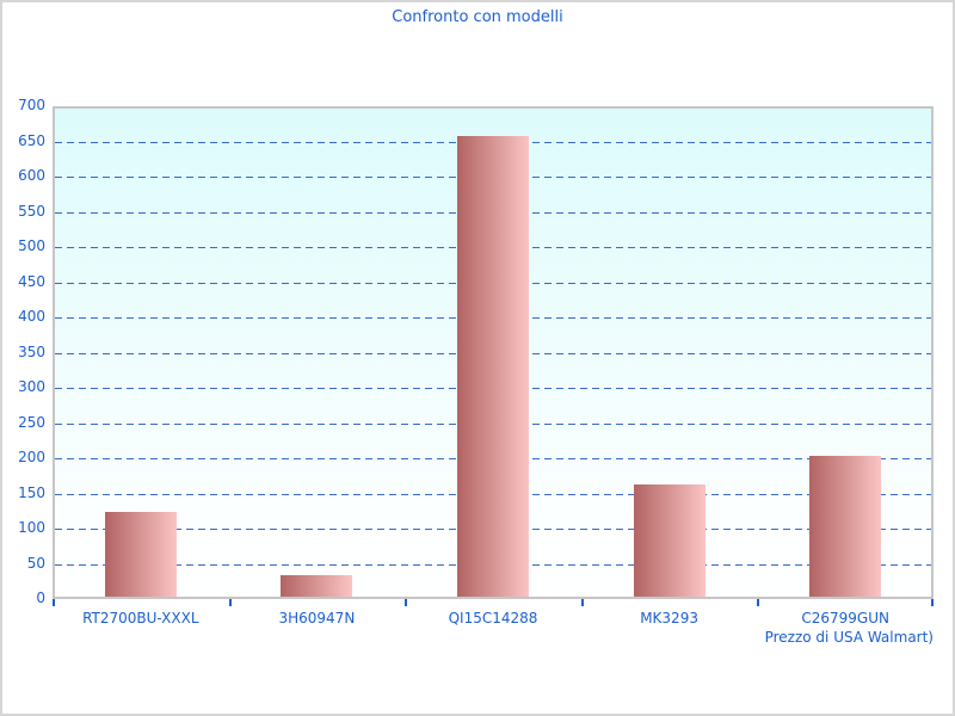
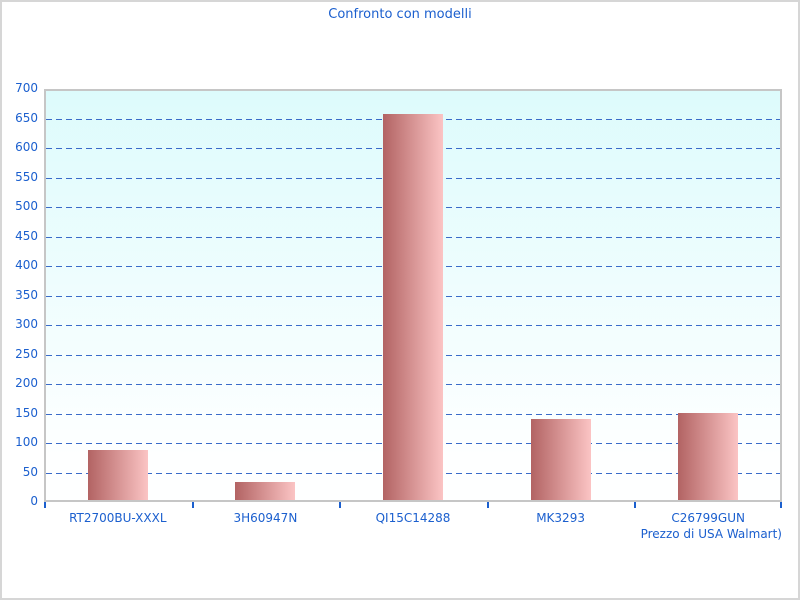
RT2700BU-XXXL: 120 -> 80
MK3293: 160 -> 140
C26799GUN: 200 -> 150
